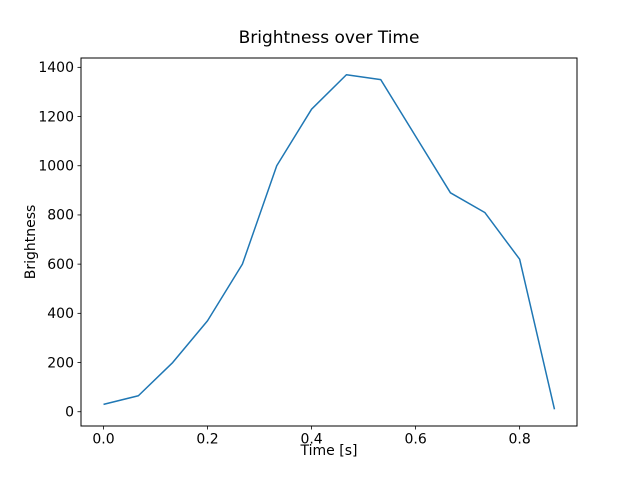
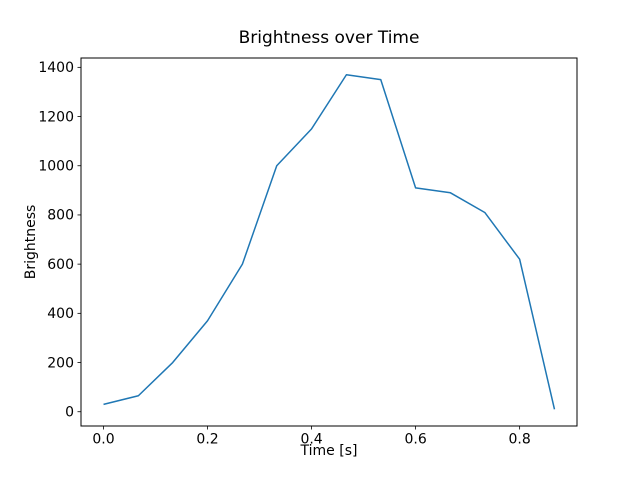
0.4: 1230 -> 1150
0.6: 1120 -> 910
